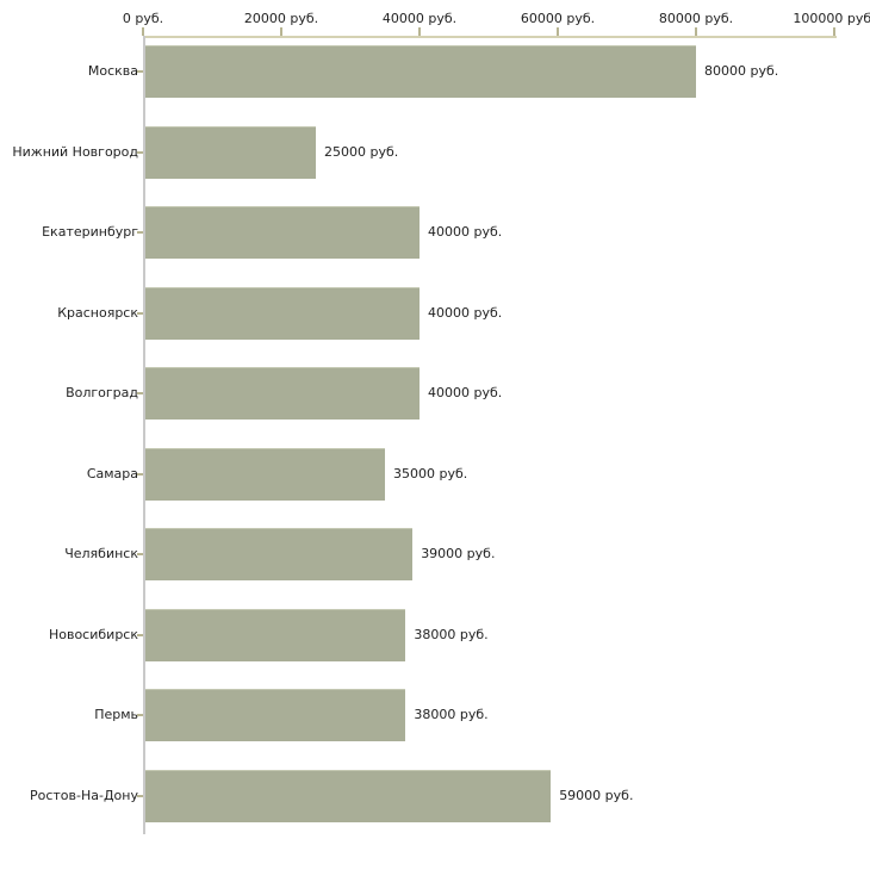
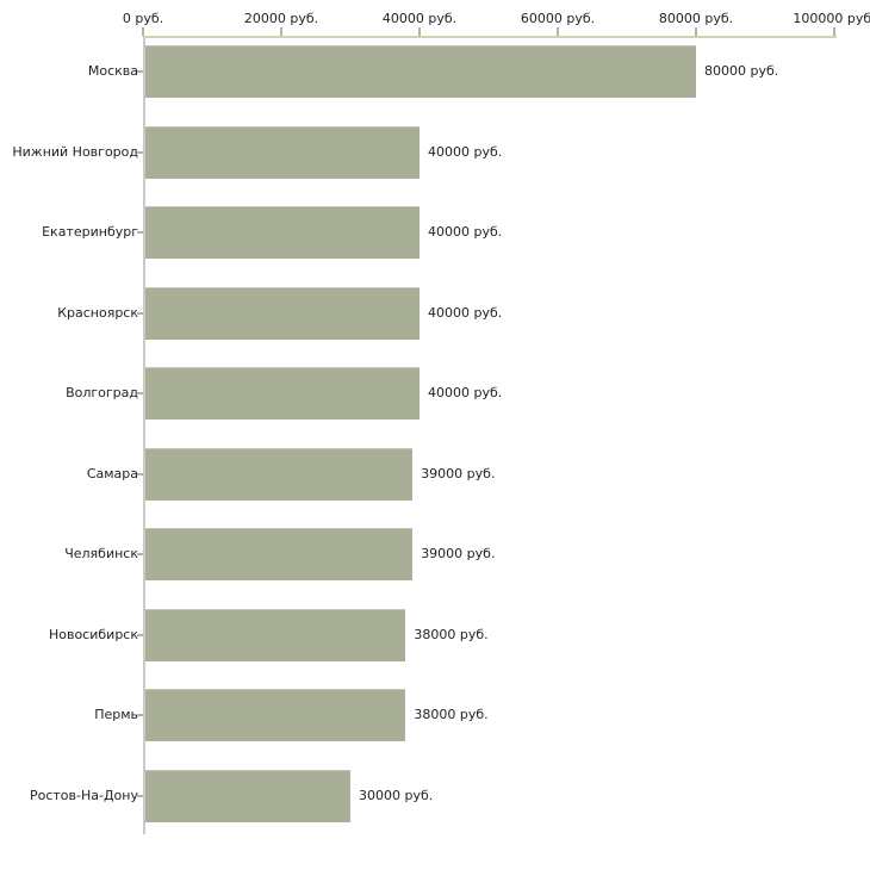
Нижний Новгород: 25000 -> 40000
Самара: 35000 -> 39000
Ростов-На-Дону: 59000 -> 30000
